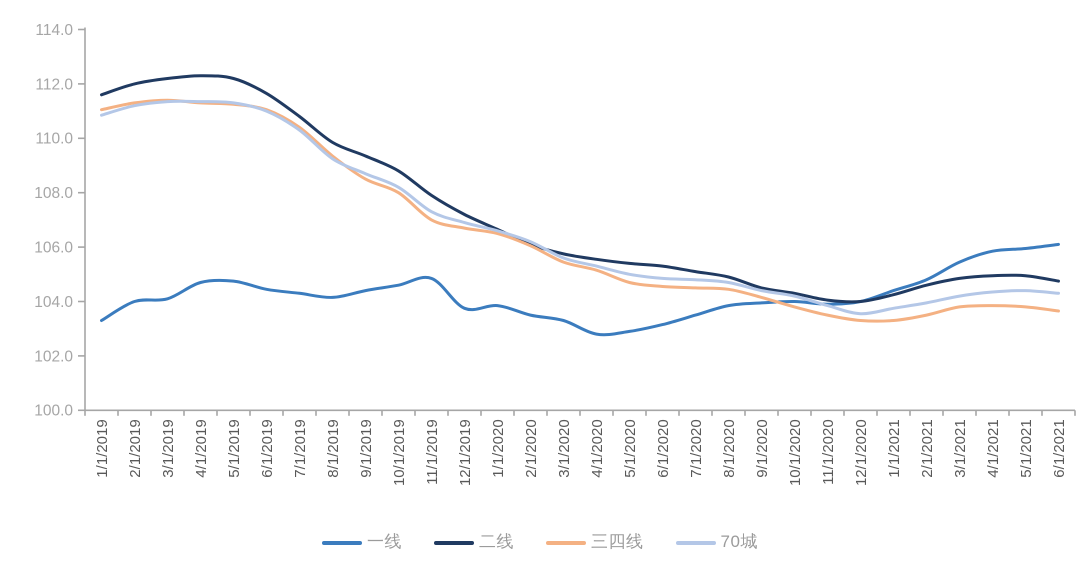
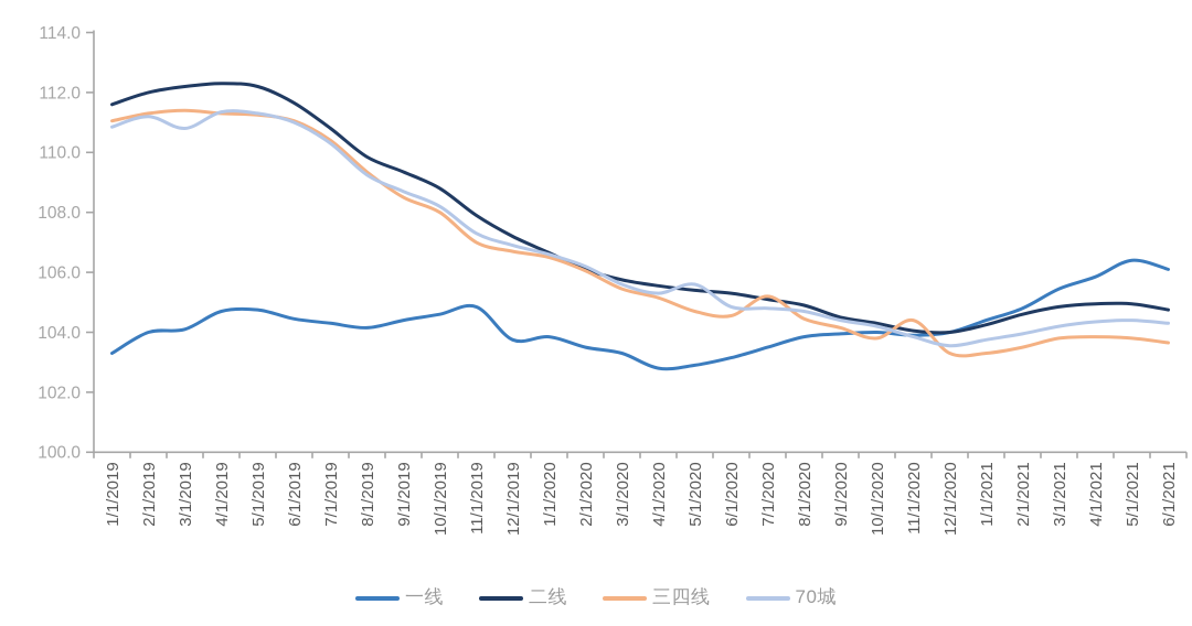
70城/3/1/2019: 111.3 -> 110.8
70城/5/1/2020: 105.0 -> 105.6
三四线/7/1/2020: 104.5 -> 105.2
三四线/11/1/2020: 103.5 -> 104.4
一线/5/1/2021: 106.0 -> 106.4
